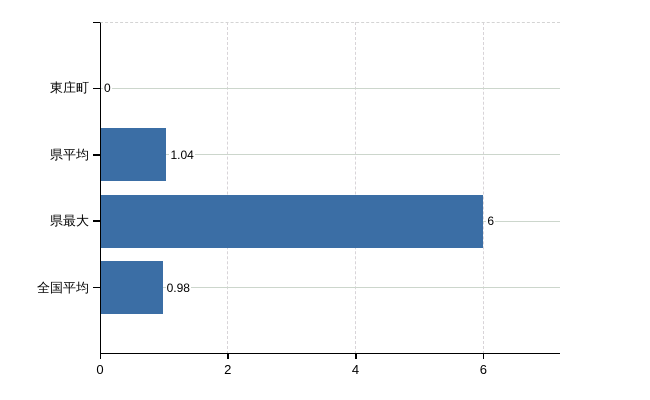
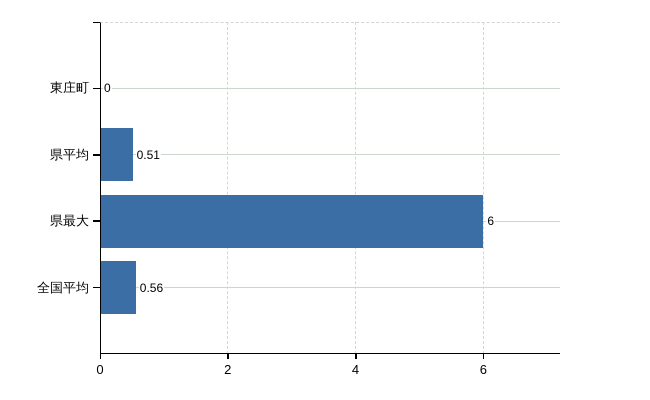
県平均: 1.04 -> 0.51
全国平均: 0.98 -> 0.56
